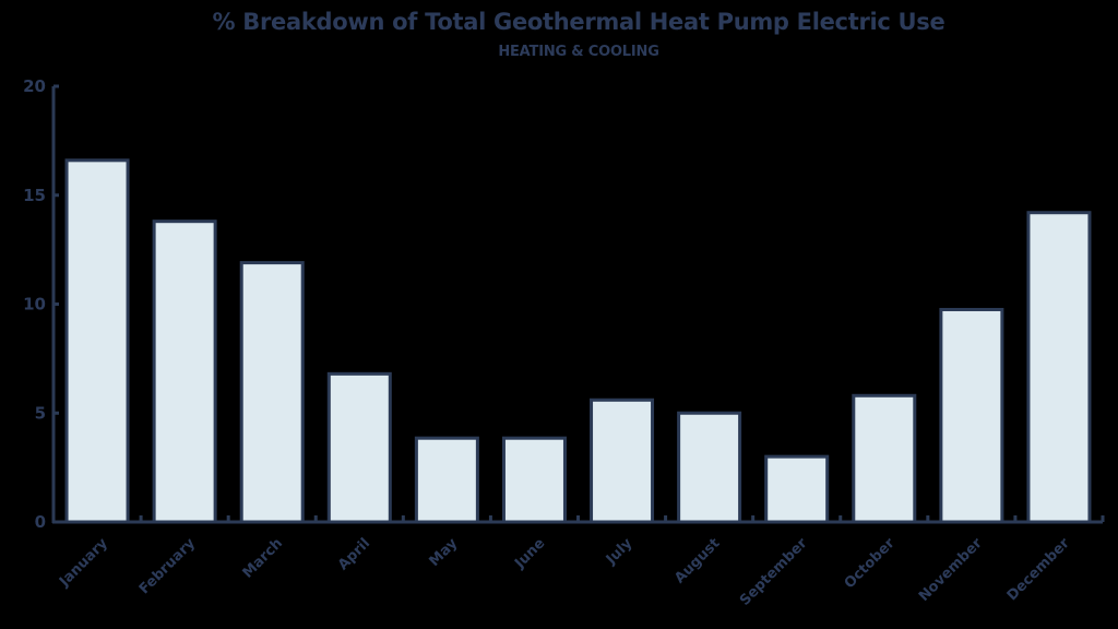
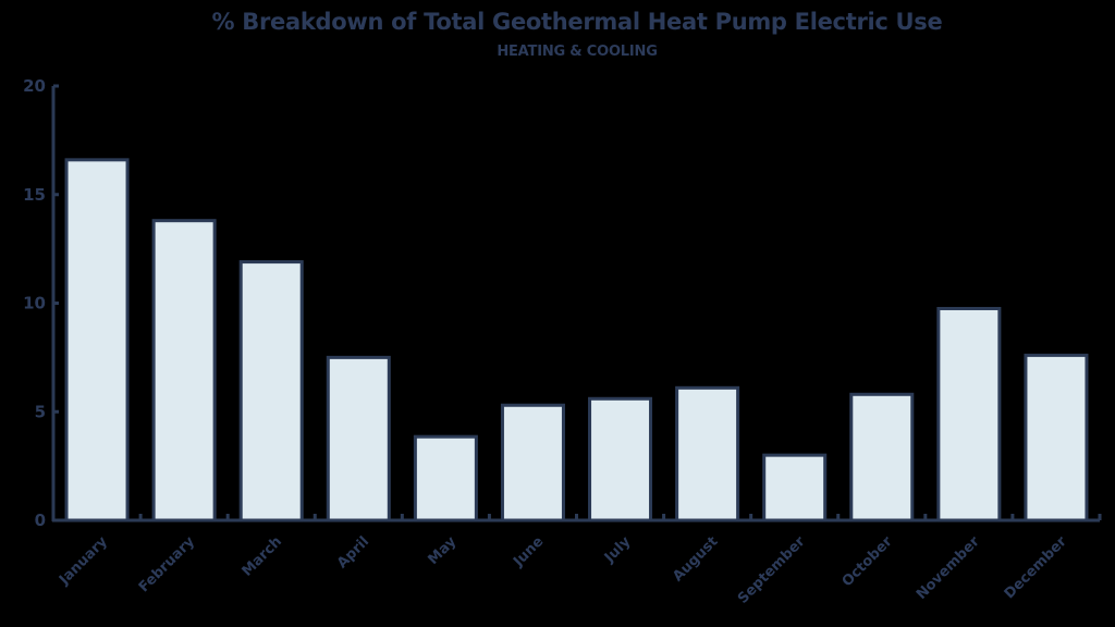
April: 6.8 -> 7.5
June: 3.9 -> 5.3
August: 5.0 -> 6.1
December: 14.2 -> 7.6
